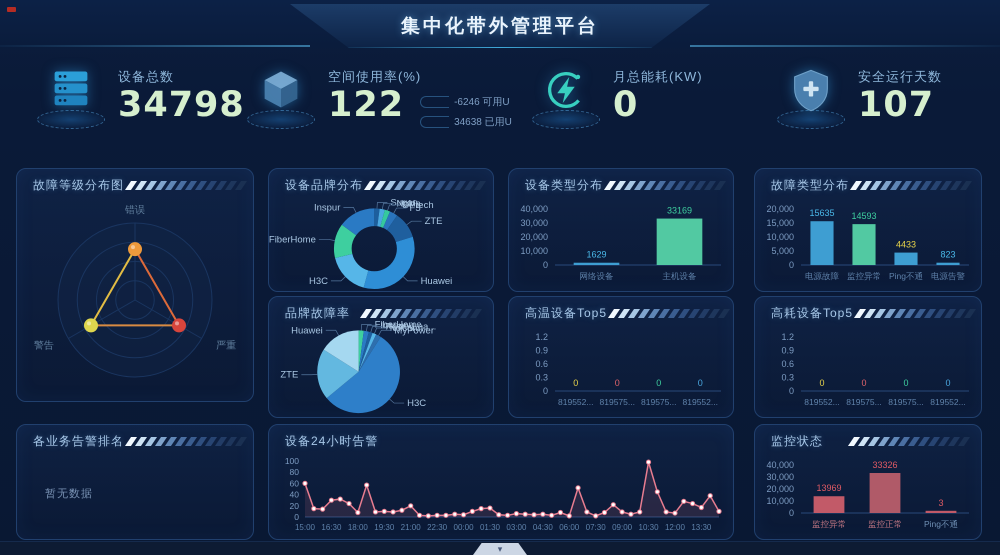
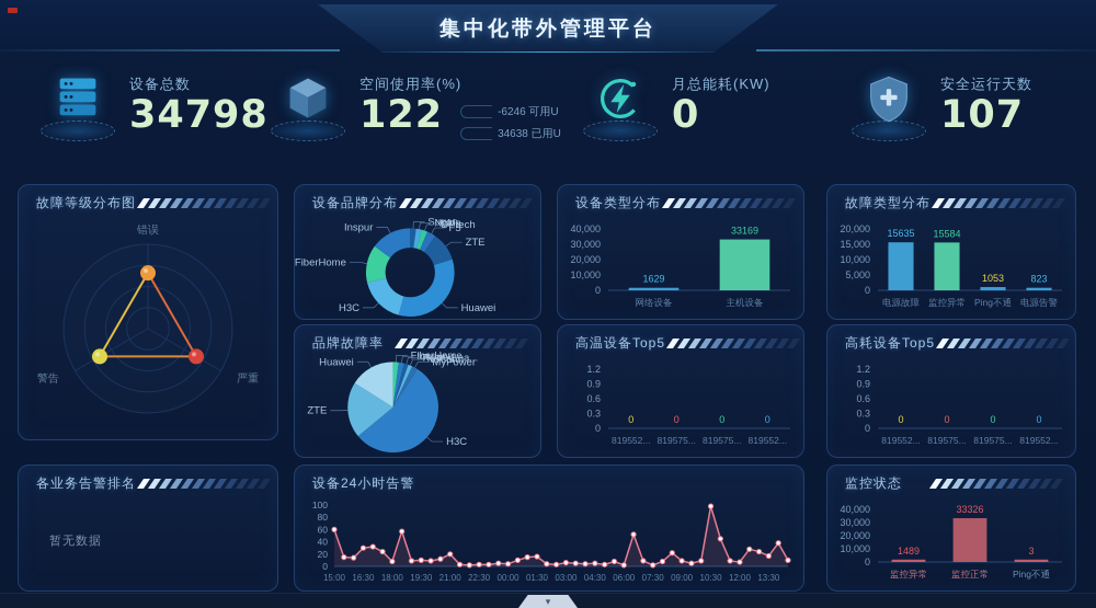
故障类型分布/监控异常: 14593 -> 15584
故障类型分布/Ping不通: 4433 -> 1053
监控状态/监控异常: 13969 -> 1489
